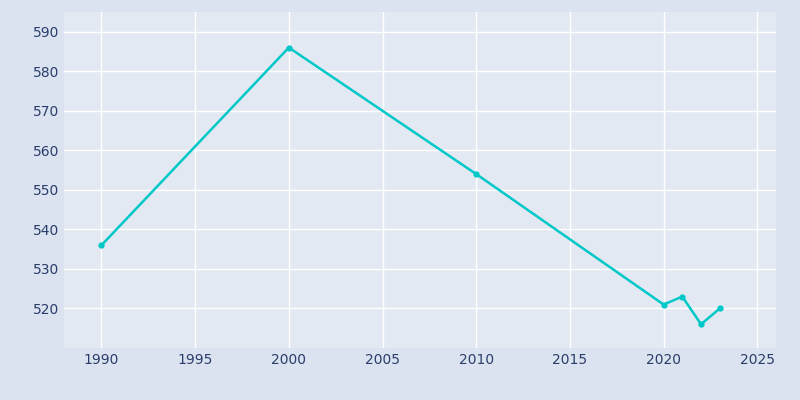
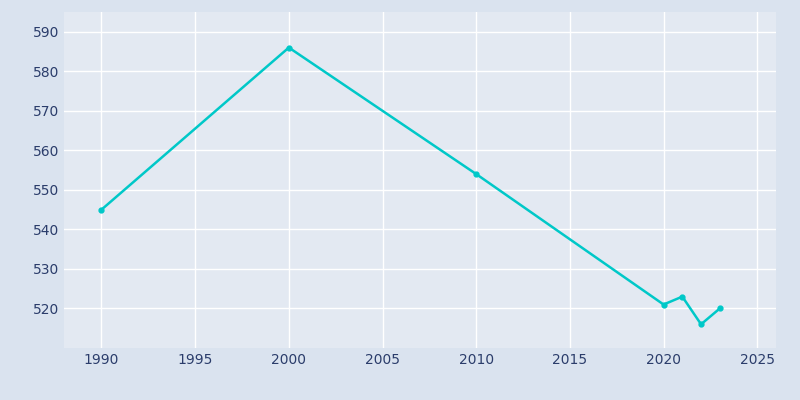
1990: 536 -> 545
